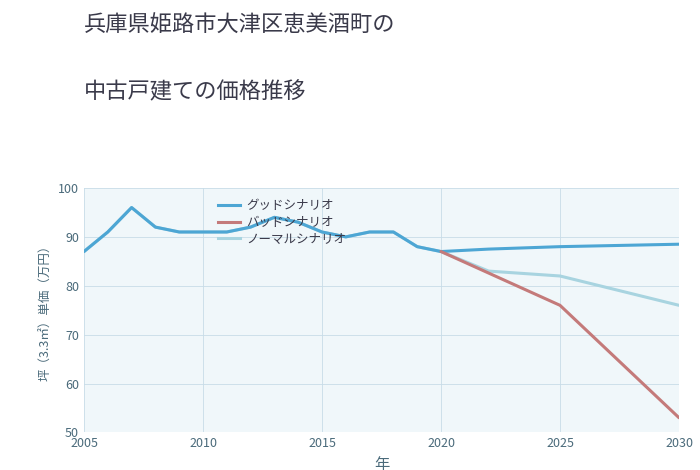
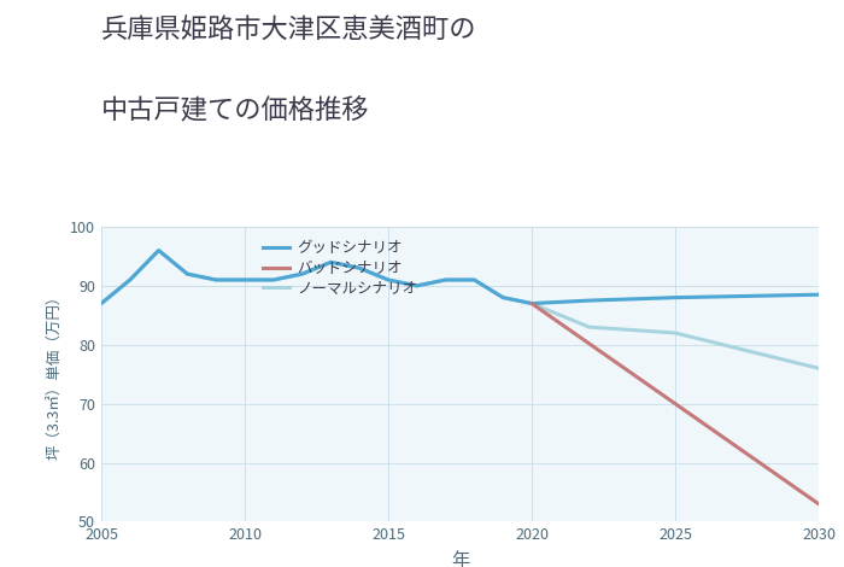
バッドシナリオ/2025: 76 -> 70
